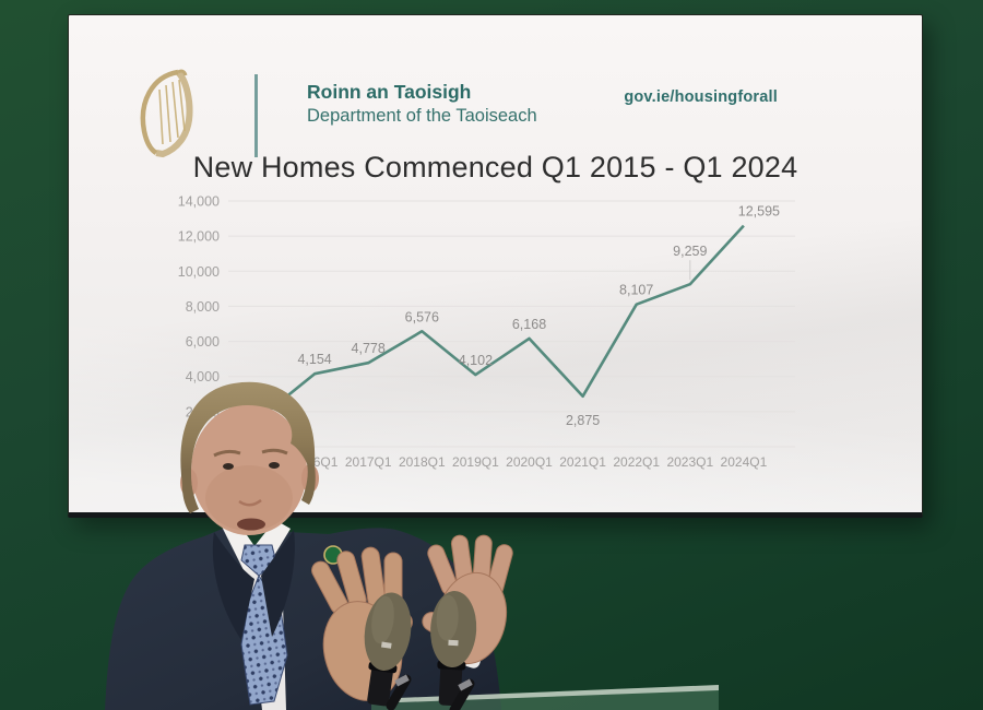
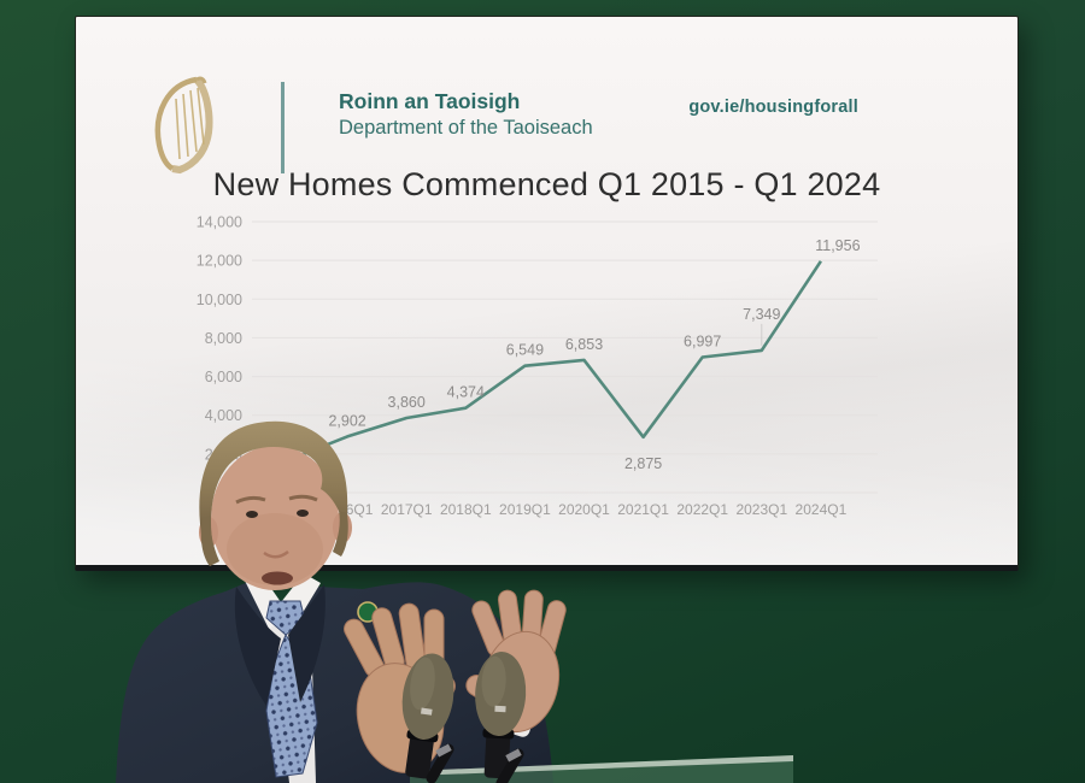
2016Q1: 4,154 -> 2,902
2017Q1: 4,778 -> 3,860
2018Q1: 6,576 -> 4,374
2019Q1: 4,102 -> 6,549
2020Q1: 6,168 -> 6,853
2022Q1: 8,107 -> 6,997
2023Q1: 9,259 -> 7,349
2024Q1: 12,595 -> 11,956
